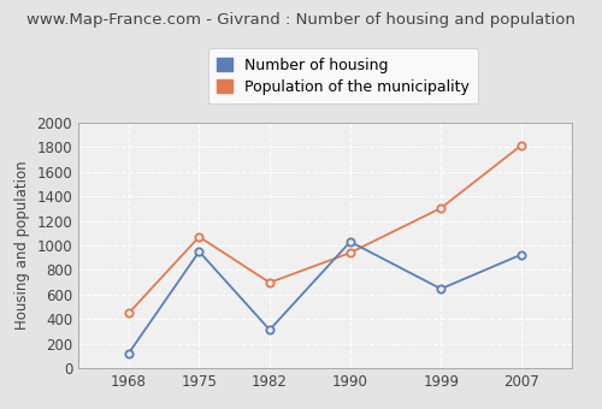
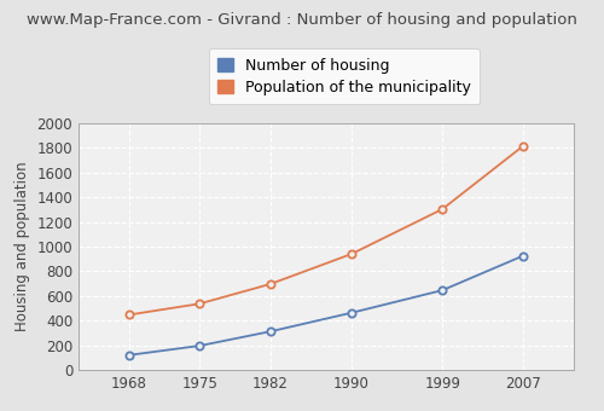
Number of housing/1975: 950 -> 200
Population of the municipality/1975: 1070 -> 540
Number of housing/1990: 1030 -> 460
